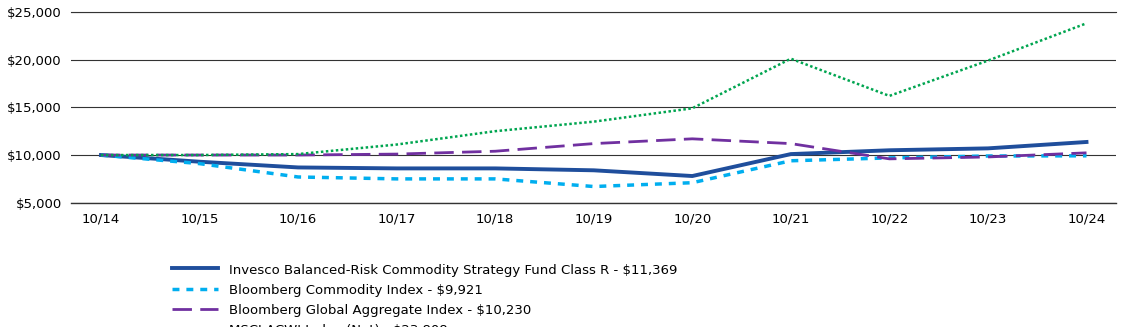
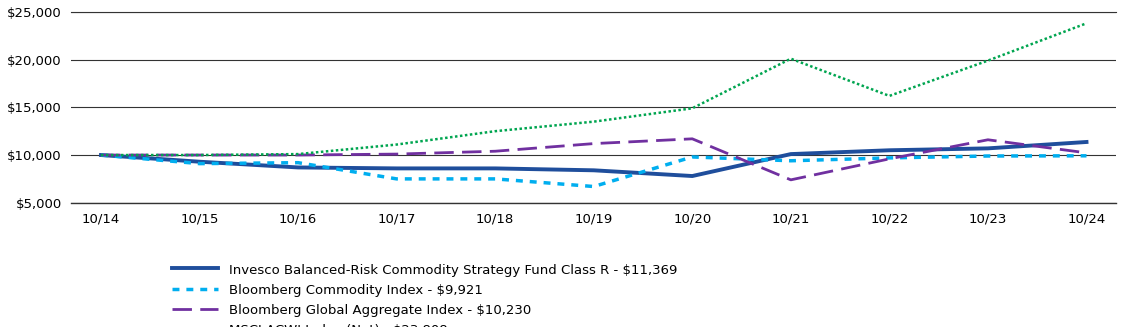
Bloomberg Commodity Index - $9,921/10/16: $7,700 -> $9,200
Bloomberg Commodity Index - $9,921/10/20: $7,100 -> $9,800
Bloomberg Global Aggregate Index - $10,230/10/21: $11,200 -> $7,400
Bloomberg Global Aggregate Index - $10,230/10/23: $9,800 -> $11,600
